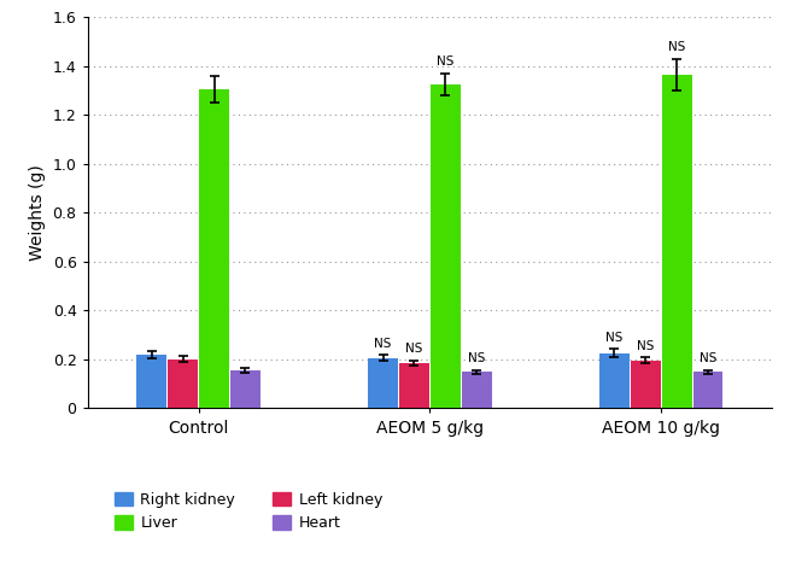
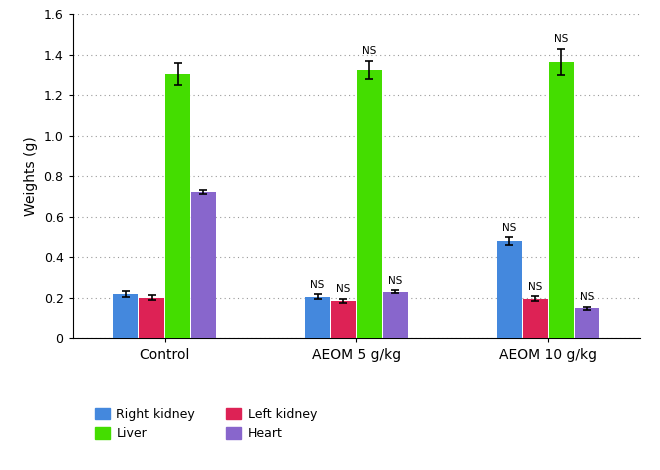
Heart/Control: 0.155 -> 0.720
Heart/AEOM 5 g/kg: 0.148 -> 0.230
Right kidney/AEOM 10 g/kg: 0.225 -> 0.480
